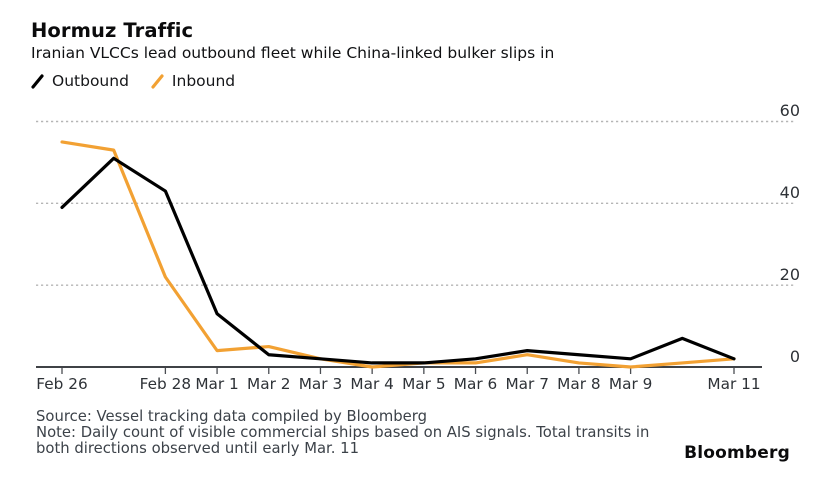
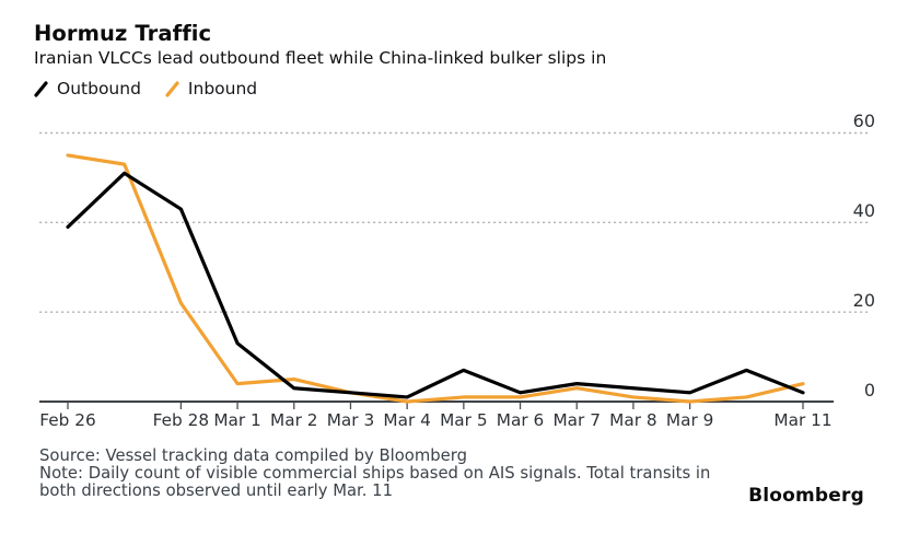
Outbound/Mar 5: 1 -> 7
Inbound/Mar 11: 2 -> 4
